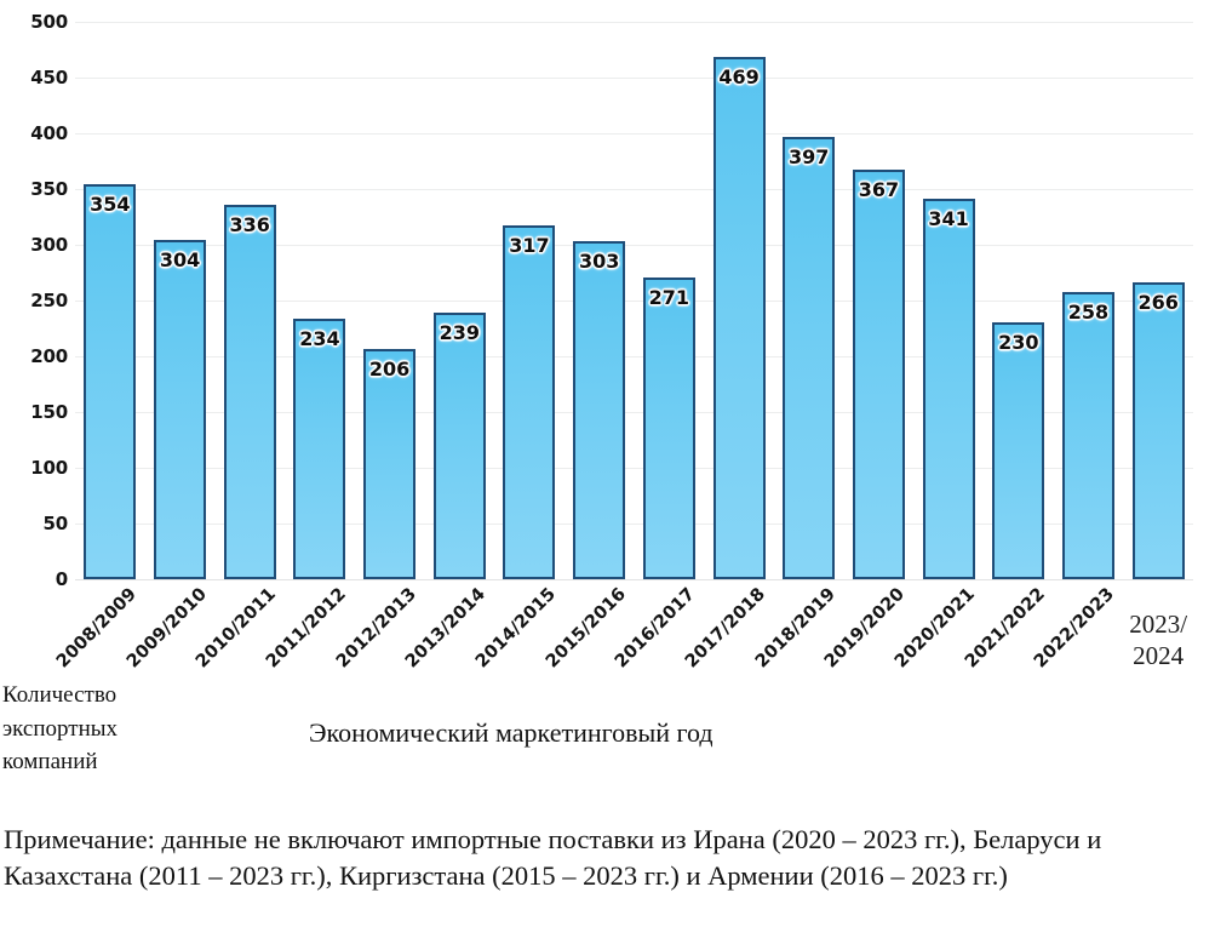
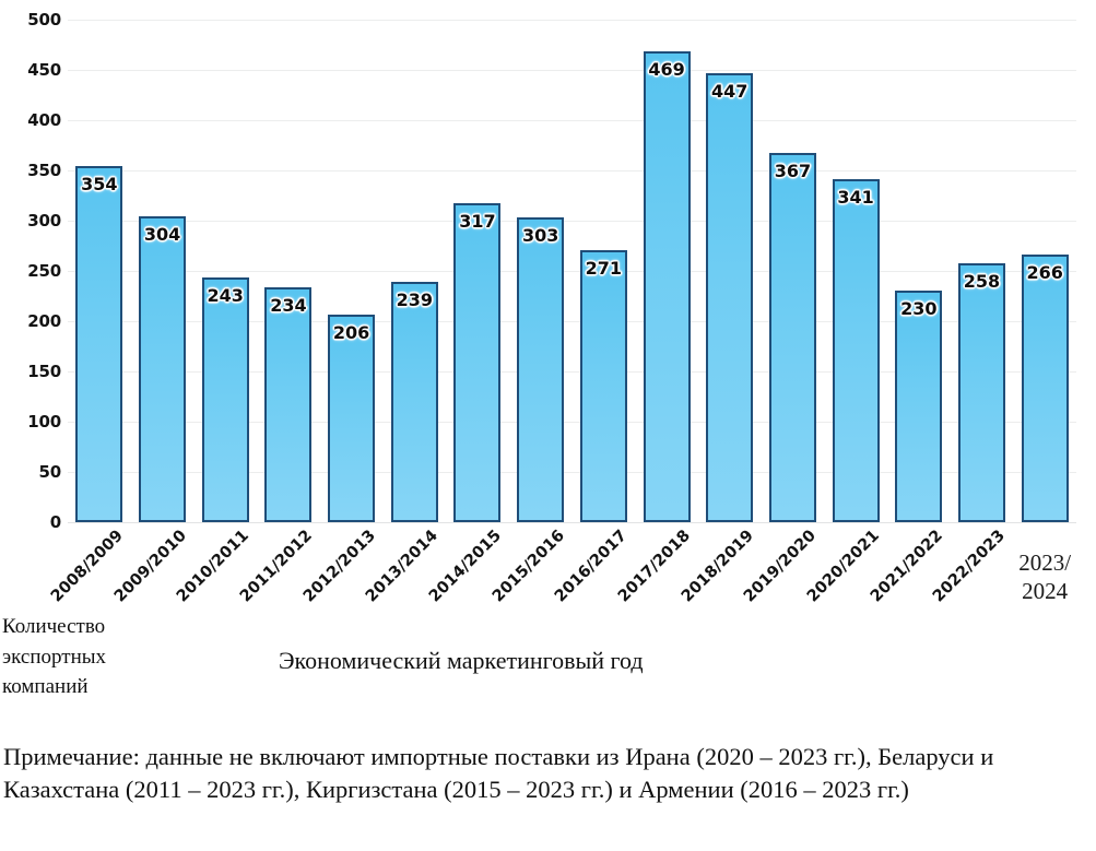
2010/2011: 336 -> 243
2018/2019: 397 -> 447
